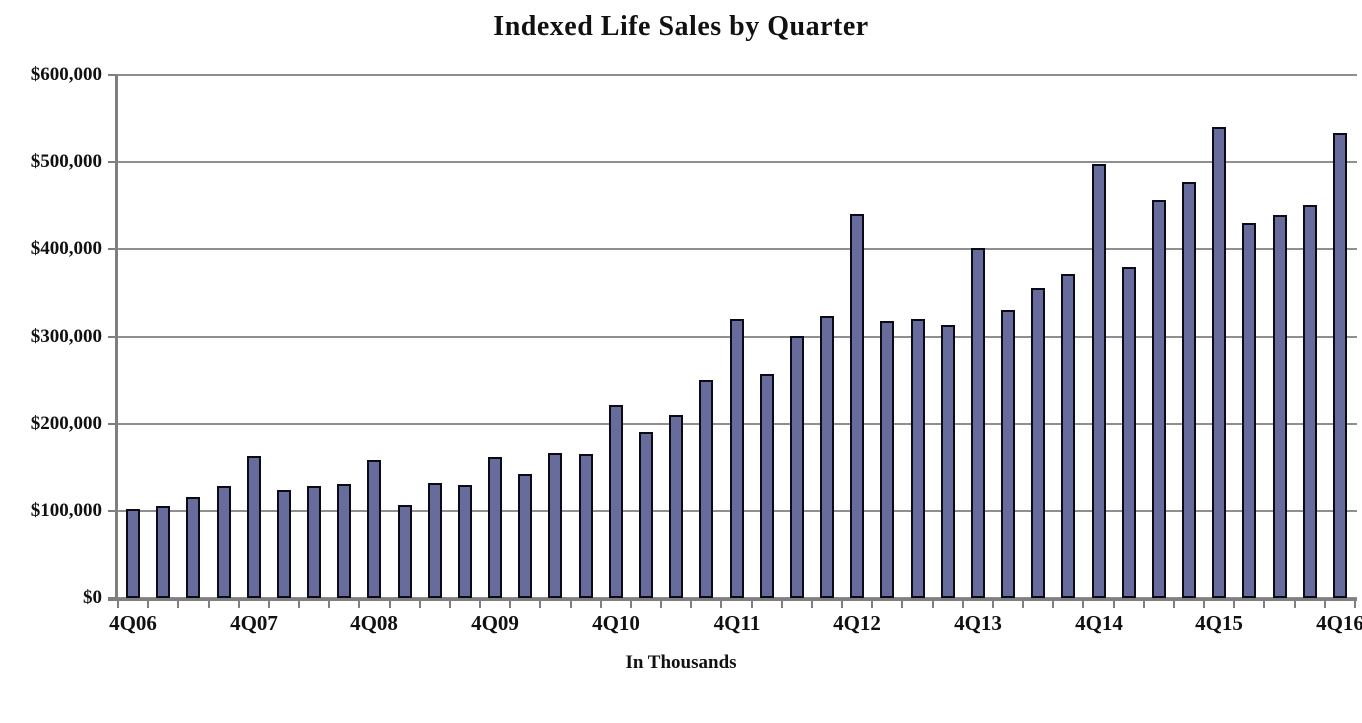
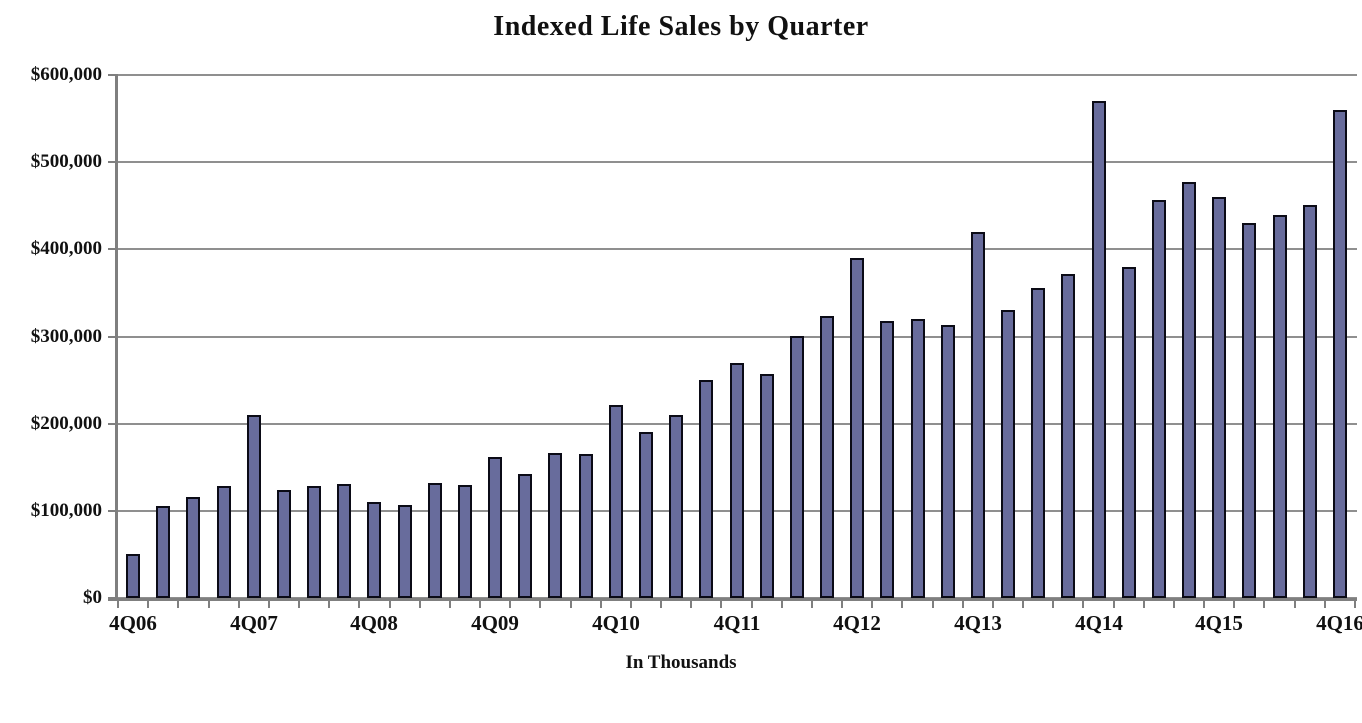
4Q06: $100000 -> $50000
4Q07: $160000 -> $210000
4Q08: $160000 -> $110000
4Q11: $320000 -> $270000
4Q12: $440000 -> $390000
4Q13: $400000 -> $420000
4Q14: $500000 -> $570000
4Q15: $540000 -> $460000
4Q16: $530000 -> $560000
